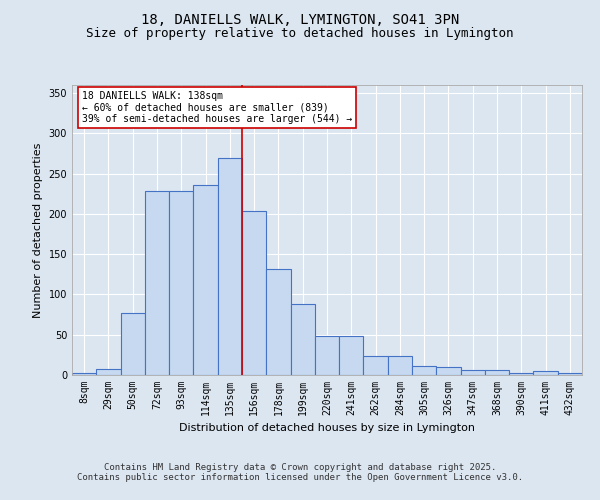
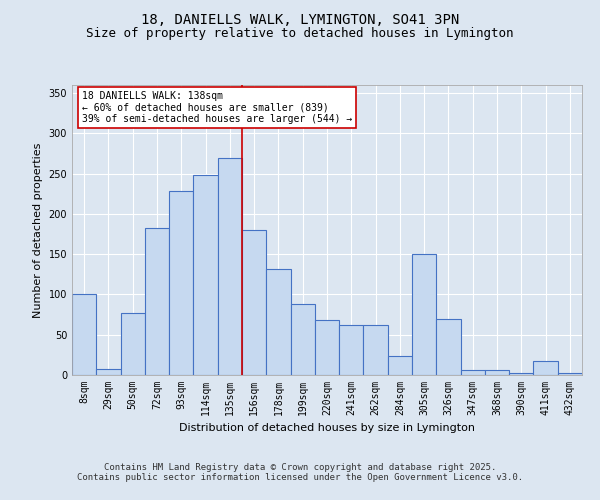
8sqm: 2 -> 100
72sqm: 229 -> 182
114sqm: 236 -> 248
156sqm: 203 -> 180
220sqm: 49 -> 68
241sqm: 48 -> 62
262sqm: 23 -> 62
305sqm: 11 -> 150
326sqm: 10 -> 70
411sqm: 5 -> 18
